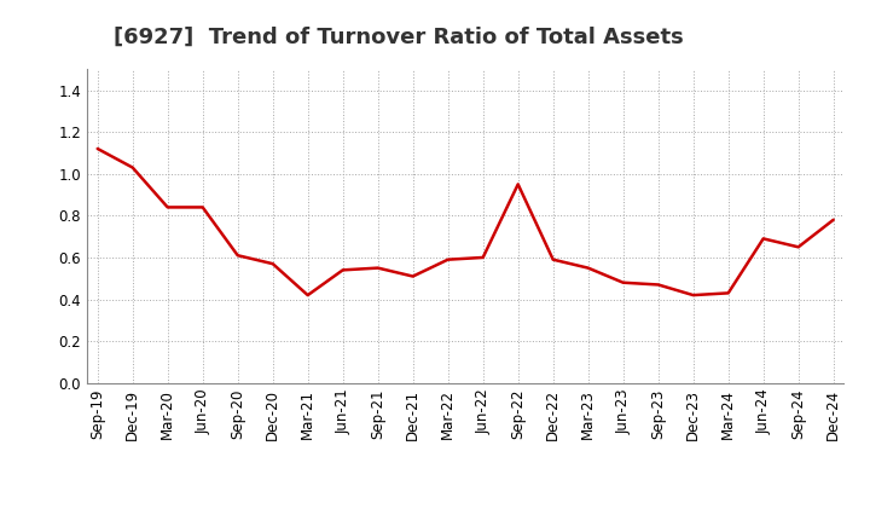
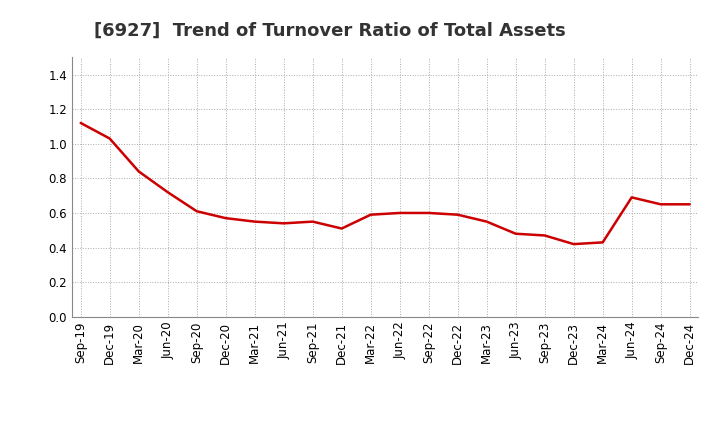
Jun-20: 0.84 -> 0.72
Mar-21: 0.42 -> 0.55
Sep-22: 0.95 -> 0.60
Dec-24: 0.78 -> 0.65
